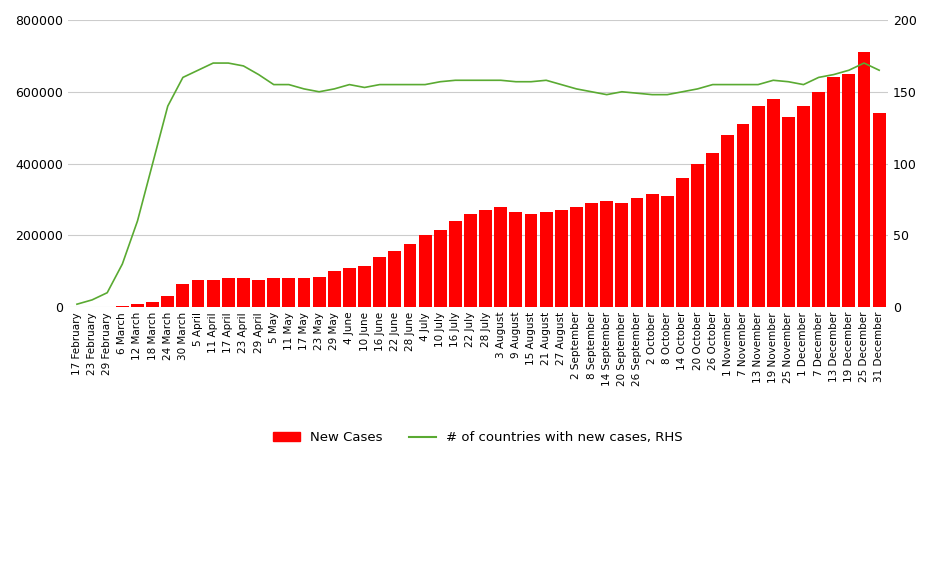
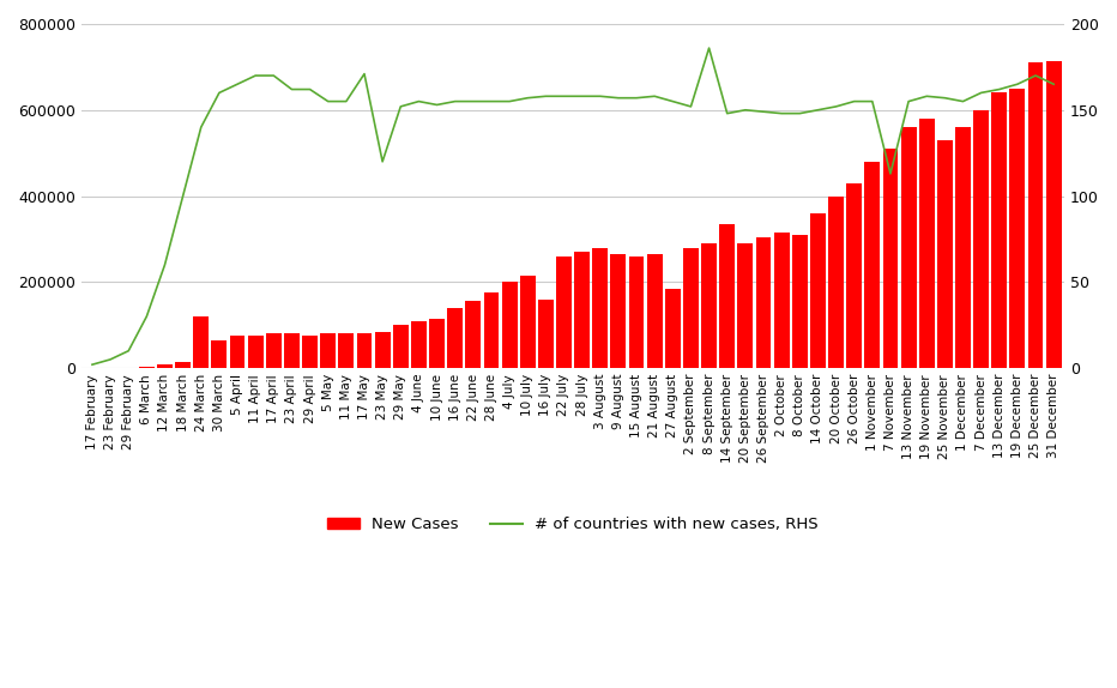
New Cases/24 March: 30000 -> 120000
# of countries with new cases, RHS/23 April: 168 -> 162
# of countries with new cases, RHS/17 May: 152 -> 171
# of countries with new cases, RHS/23 May: 150 -> 120
New Cases/16 July: 240000 -> 160000
New Cases/27 August: 270000 -> 185000
# of countries with new cases, RHS/8 September: 150 -> 186
New Cases/14 September: 295000 -> 335000
# of countries with new cases, RHS/7 November: 155 -> 113
New Cases/31 December: 540000 -> 715000
